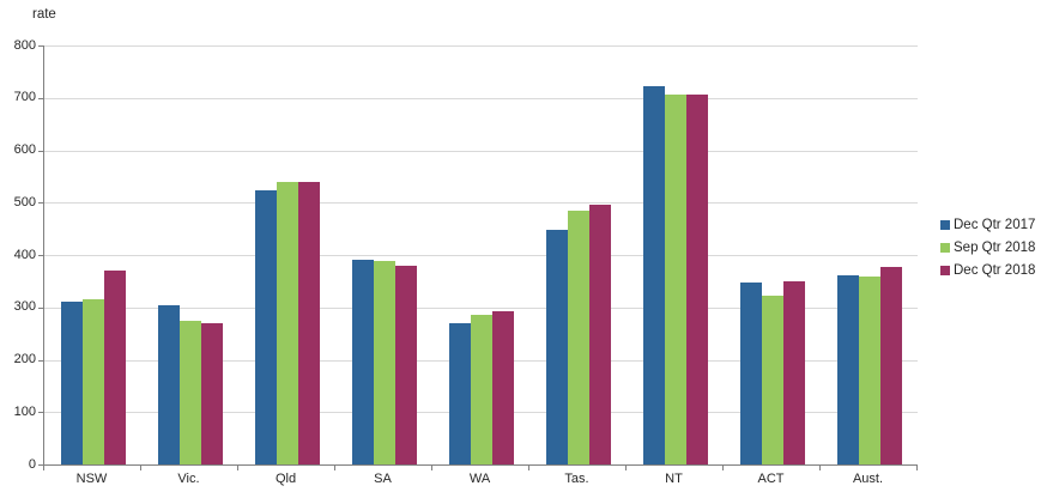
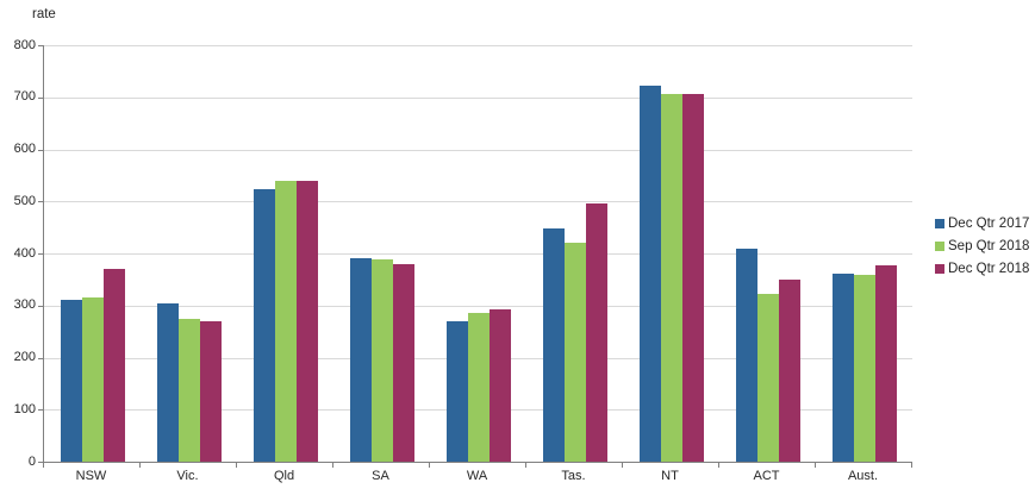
Sep Qtr 2018/Tas.: 480 -> 420
Dec Qtr 2017/ACT: 350 -> 410
